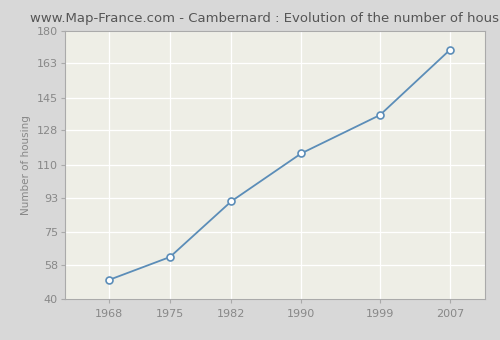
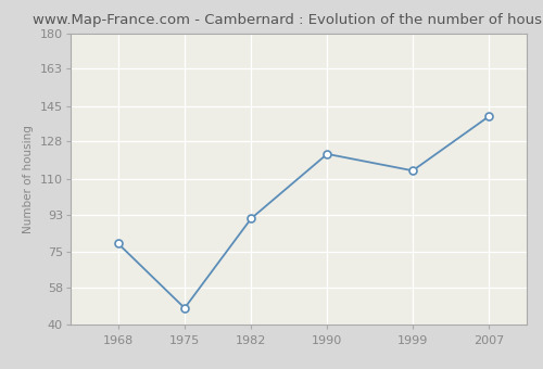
1968: 50 -> 79
1975: 62 -> 48
1990: 116 -> 122
1999: 136 -> 114
2007: 170 -> 140
